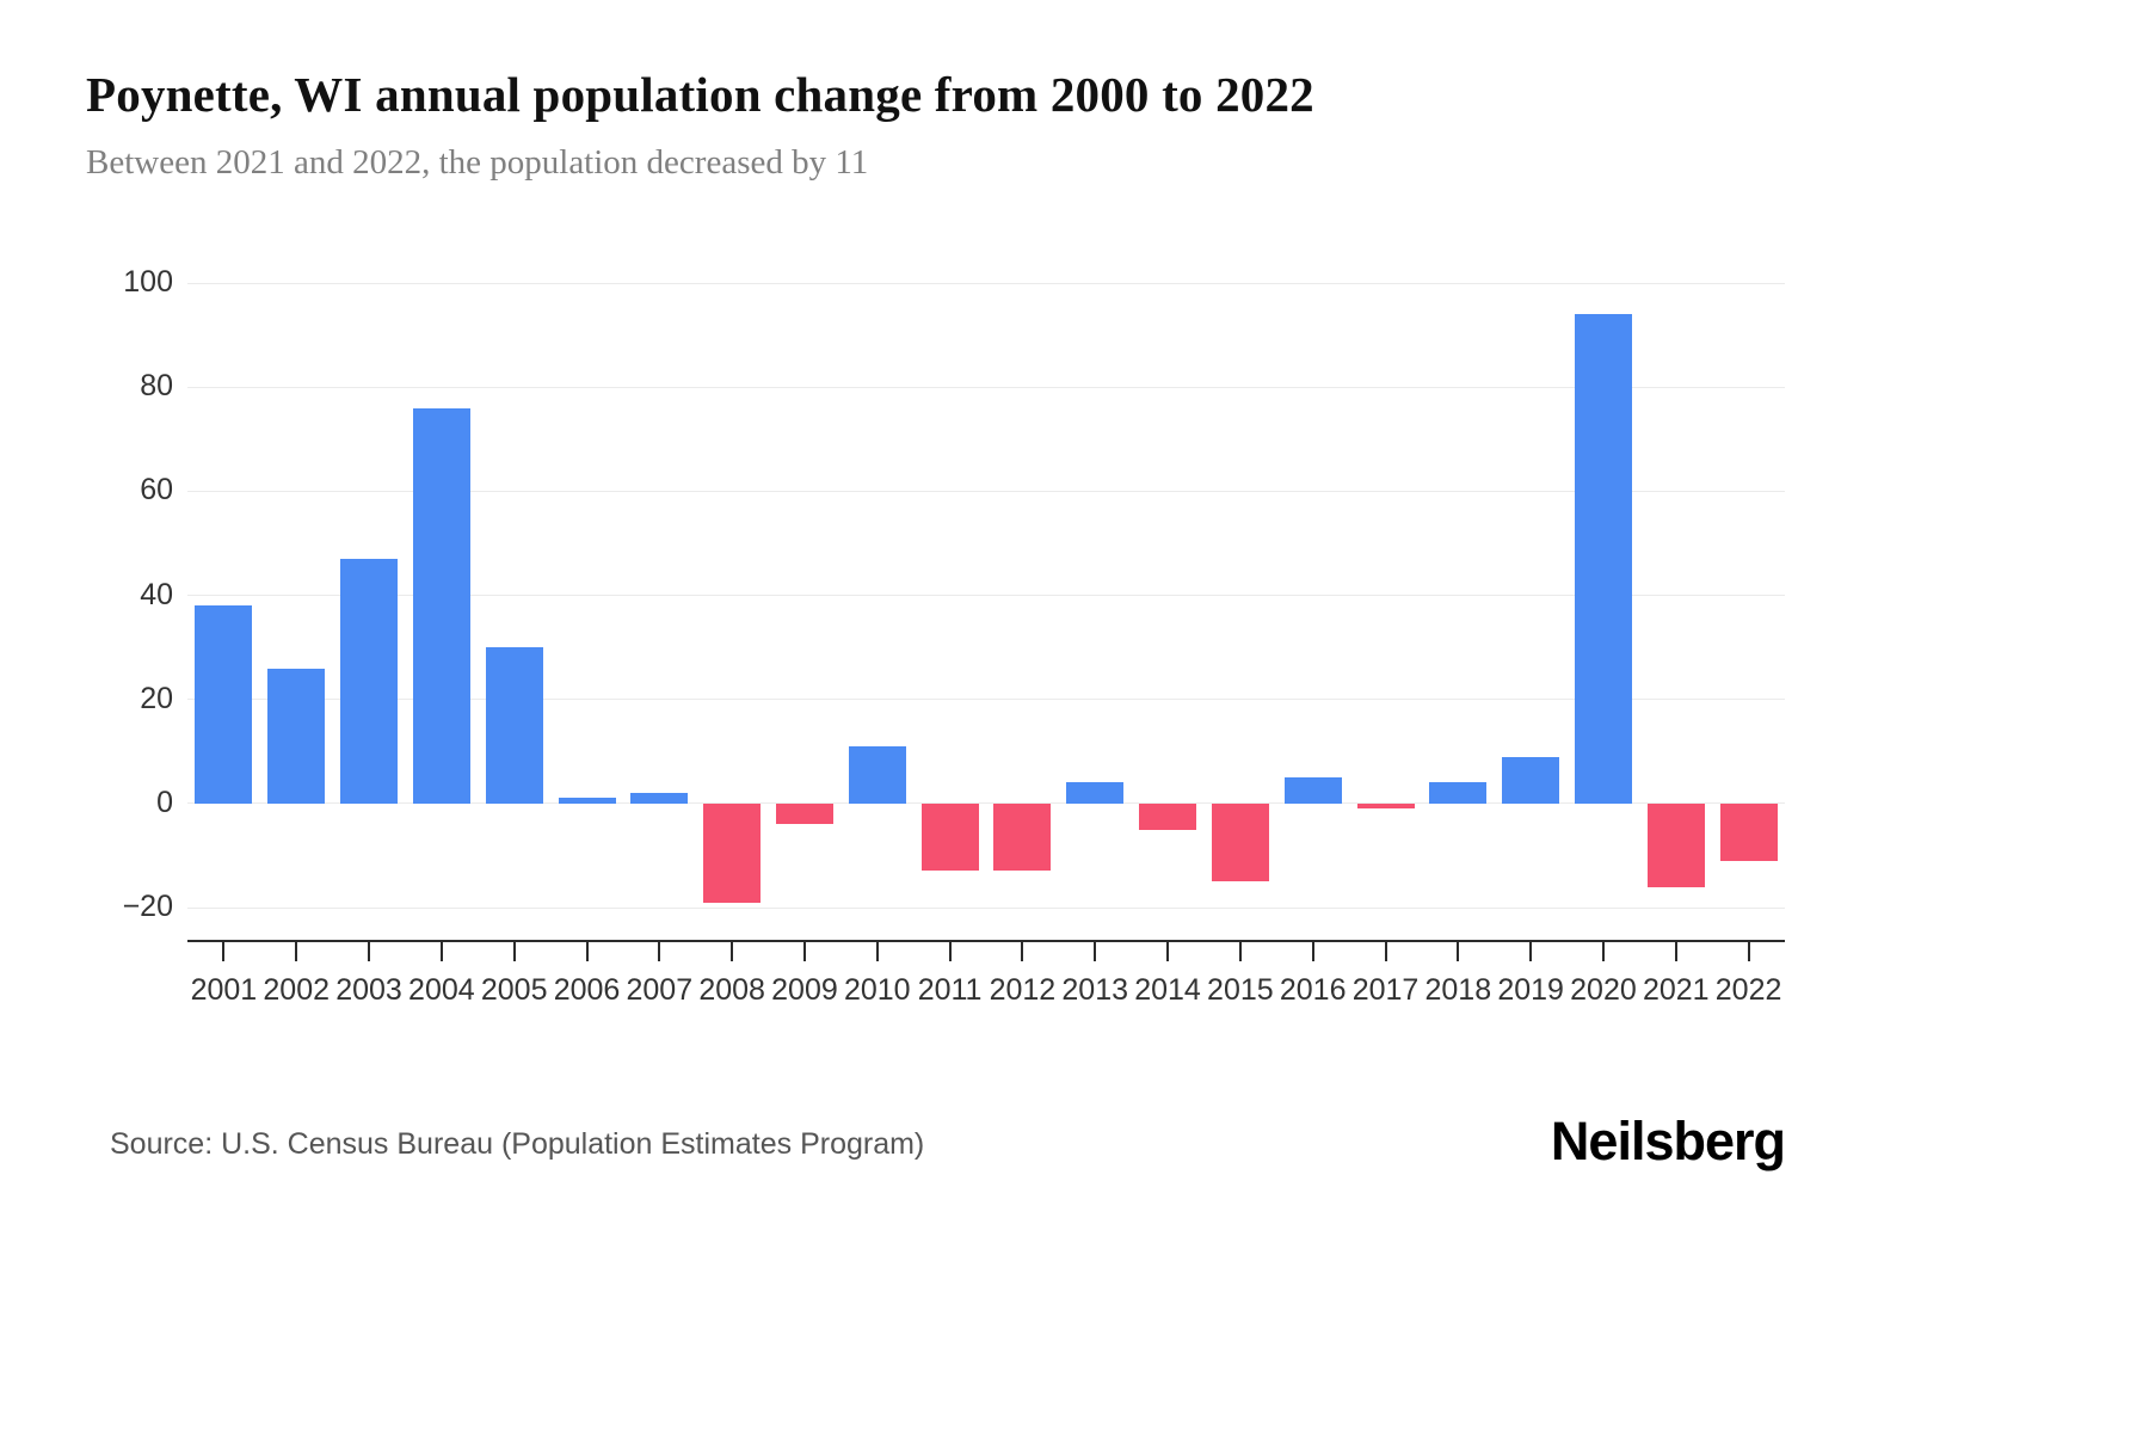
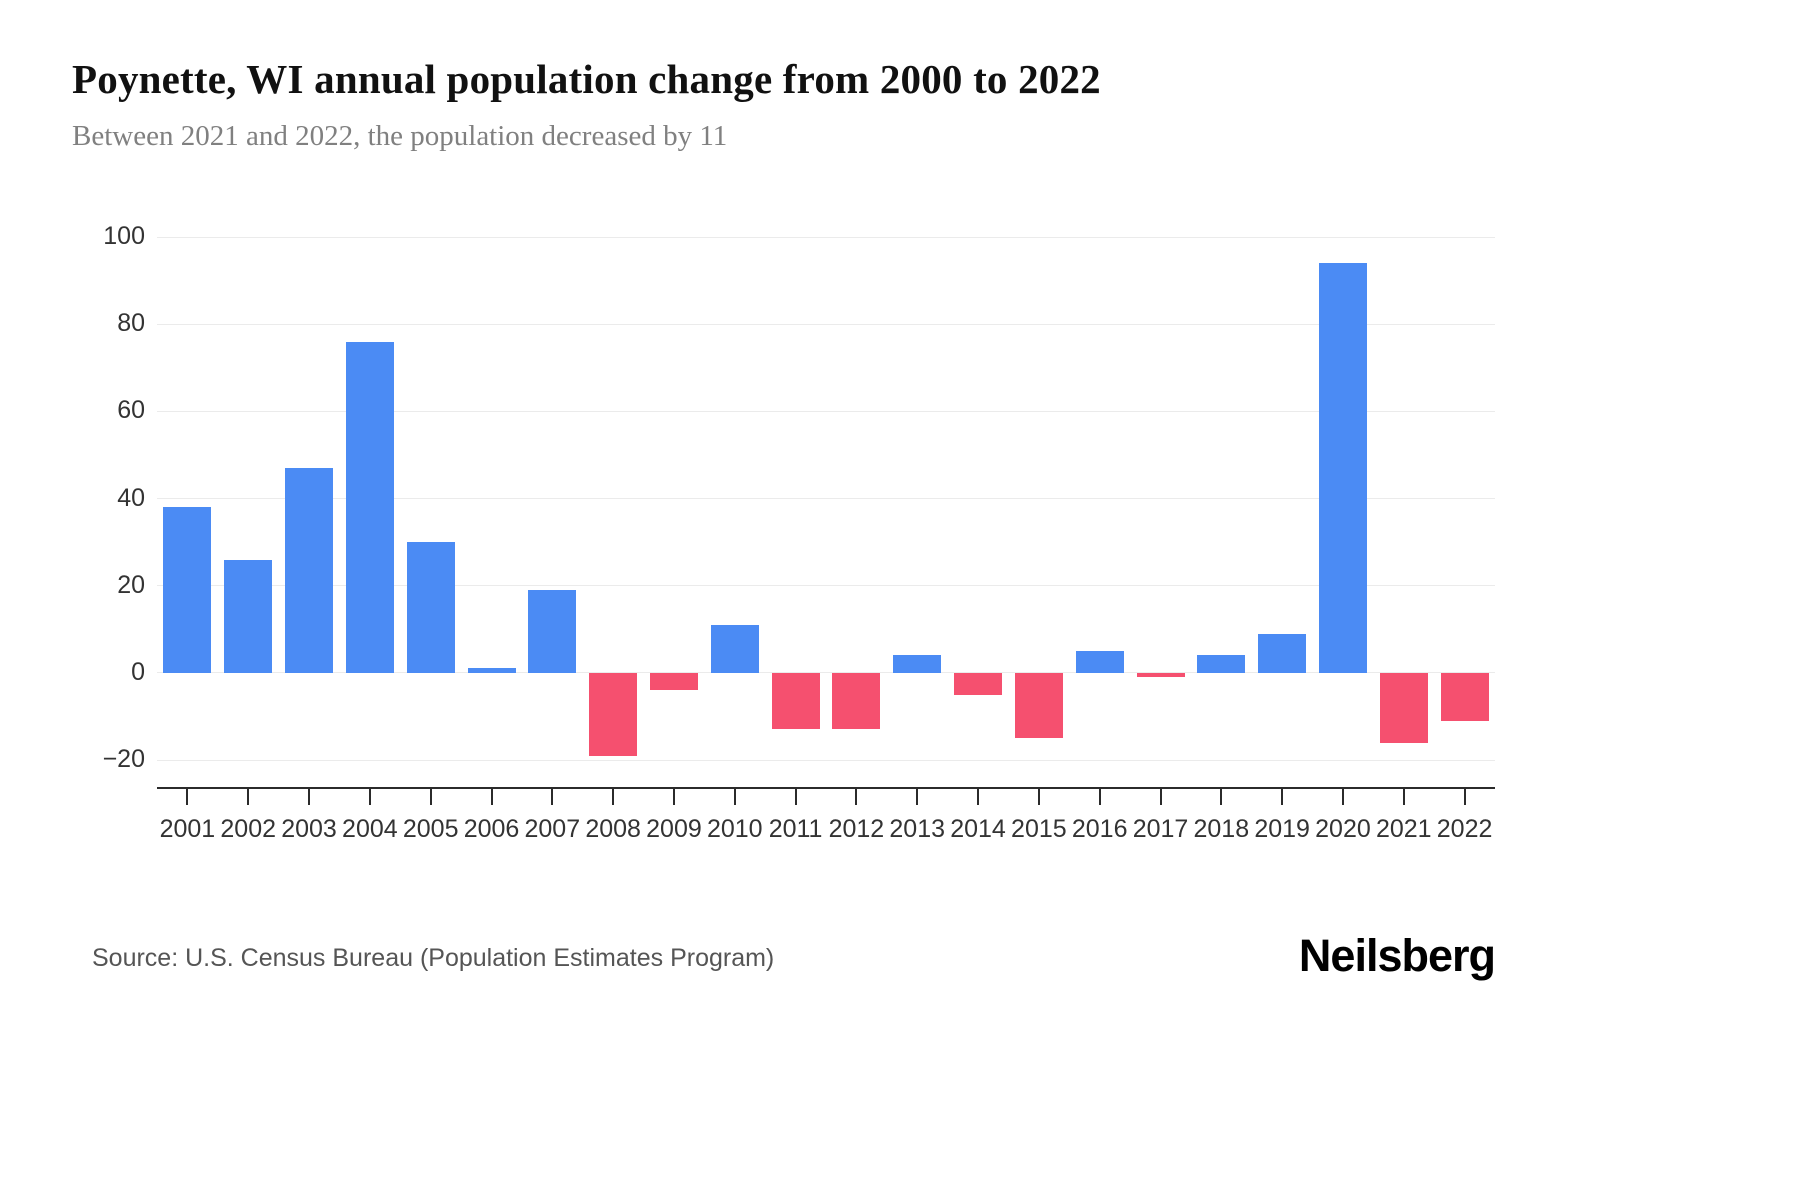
2007: 2 -> 19
